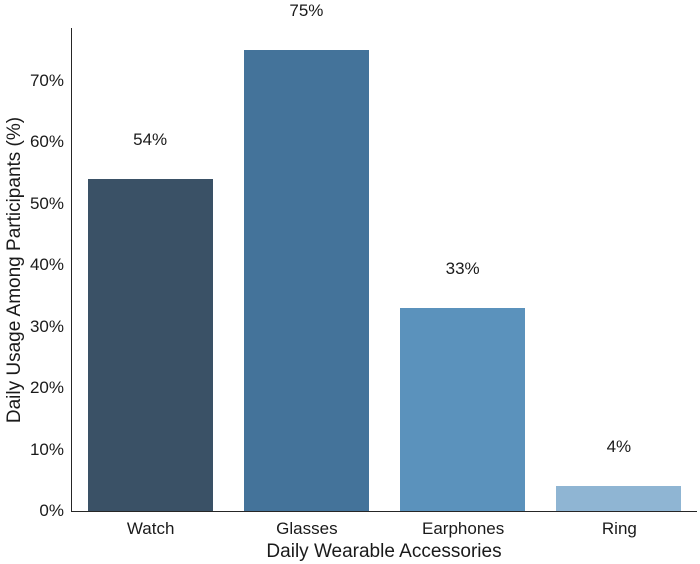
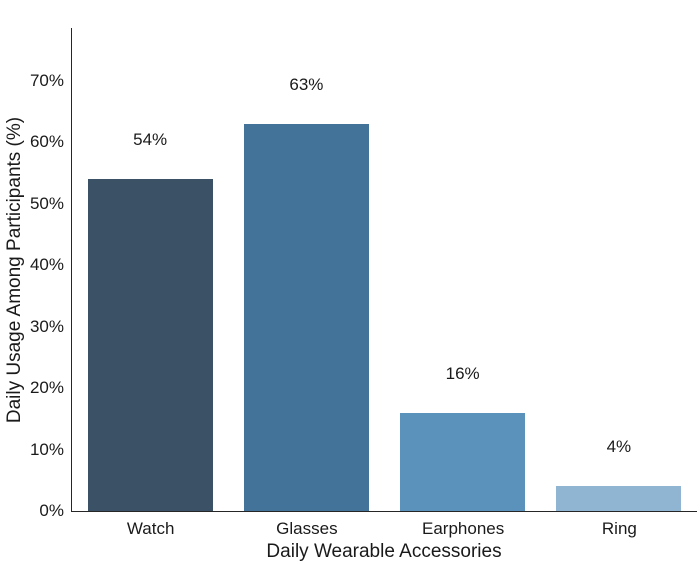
Glasses: 75% -> 63%
Earphones: 33% -> 16%
